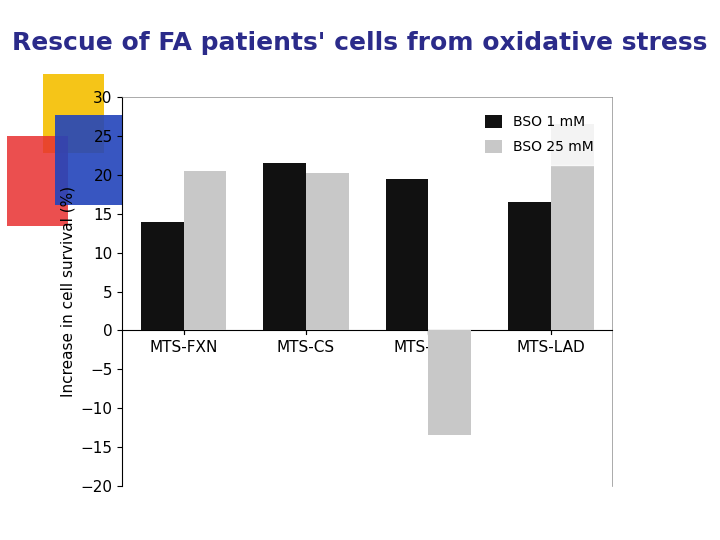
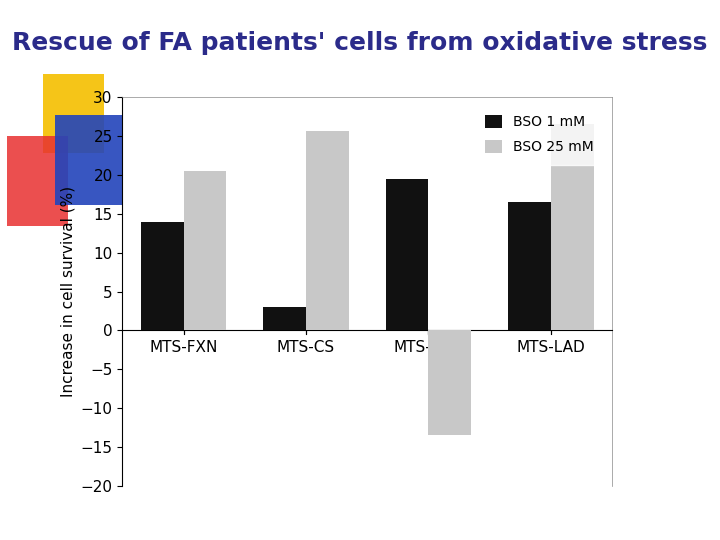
BSO 1 mM/MTS-CS: 21.5 -> 3.0
BSO 25 mM/MTS-CS: 20.3 -> 25.6
